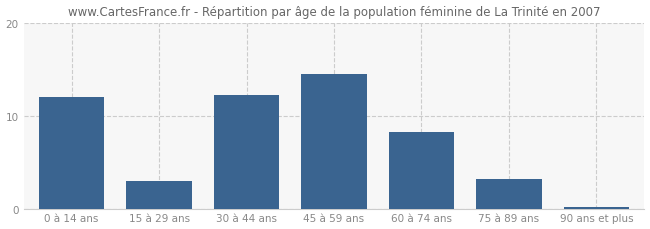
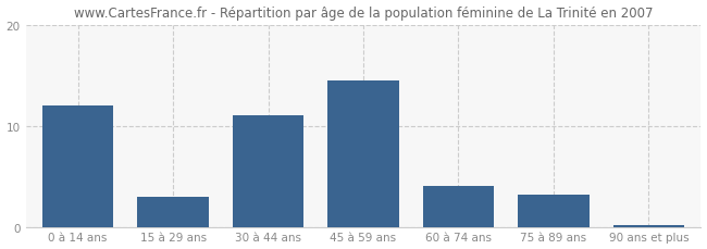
30 à 44 ans: 12.2 -> 11.0
60 à 74 ans: 8.2 -> 4.0
